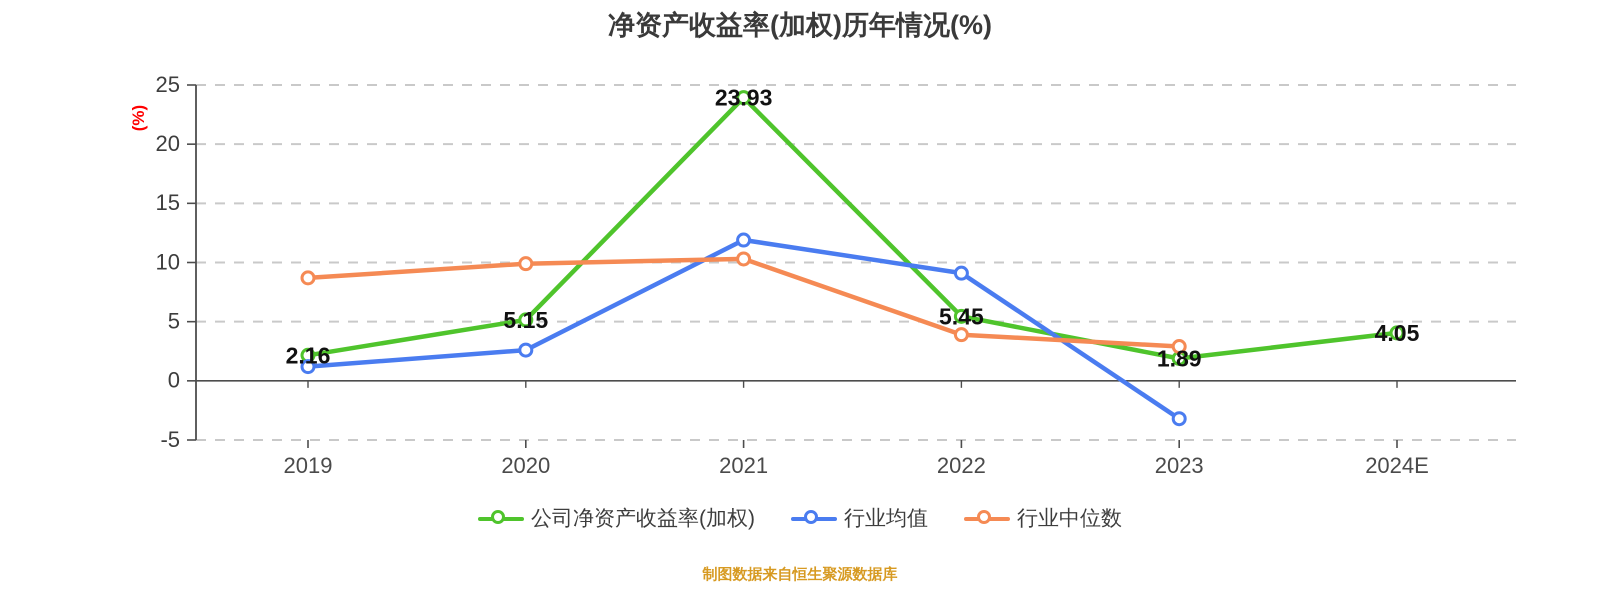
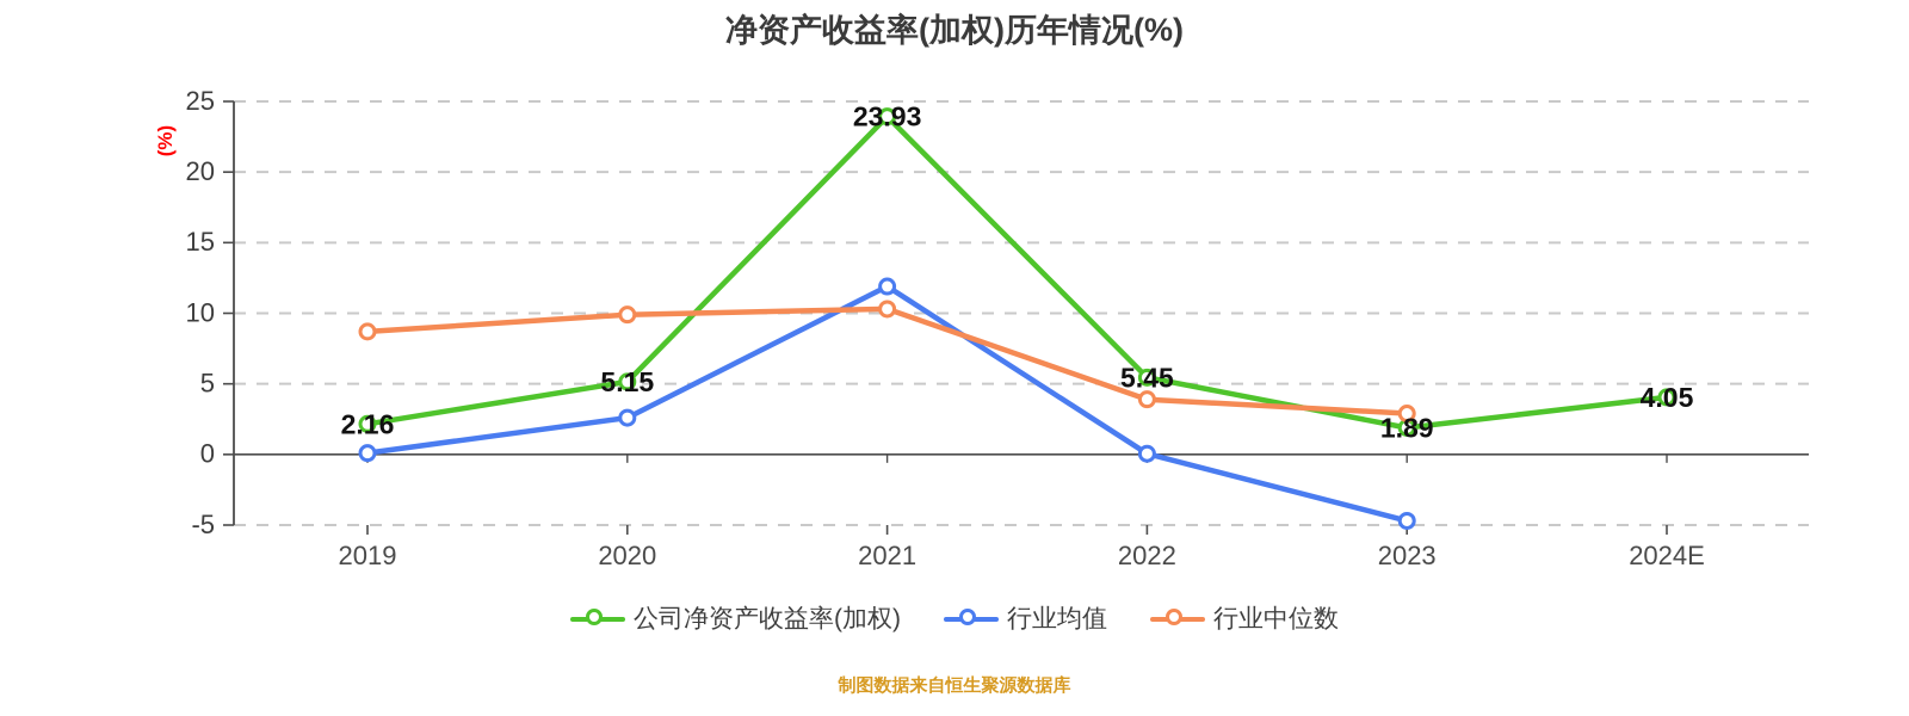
行业均值/2019: 1.2 -> 0.1
行业均值/2022: 9.1 -> 0.1
行业均值/2023: -3.2 -> -4.7
